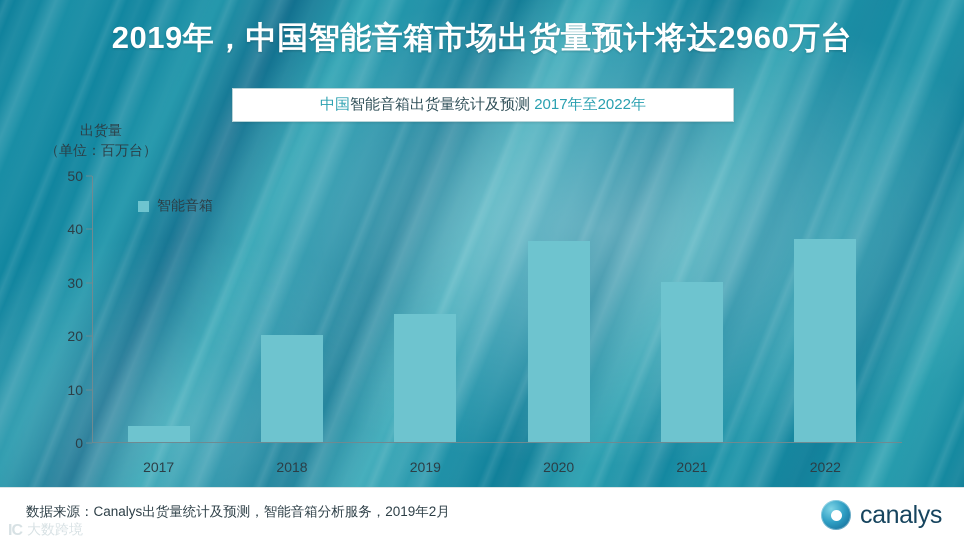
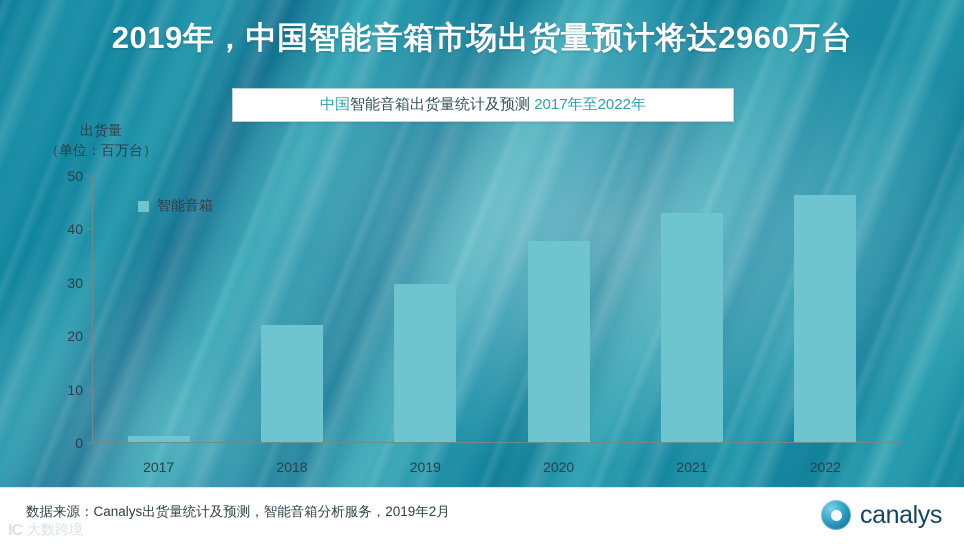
2017: 3 -> 1
2018: 20 -> 22
2019: 24 -> 30
2021: 30 -> 43
2022: 38 -> 46
